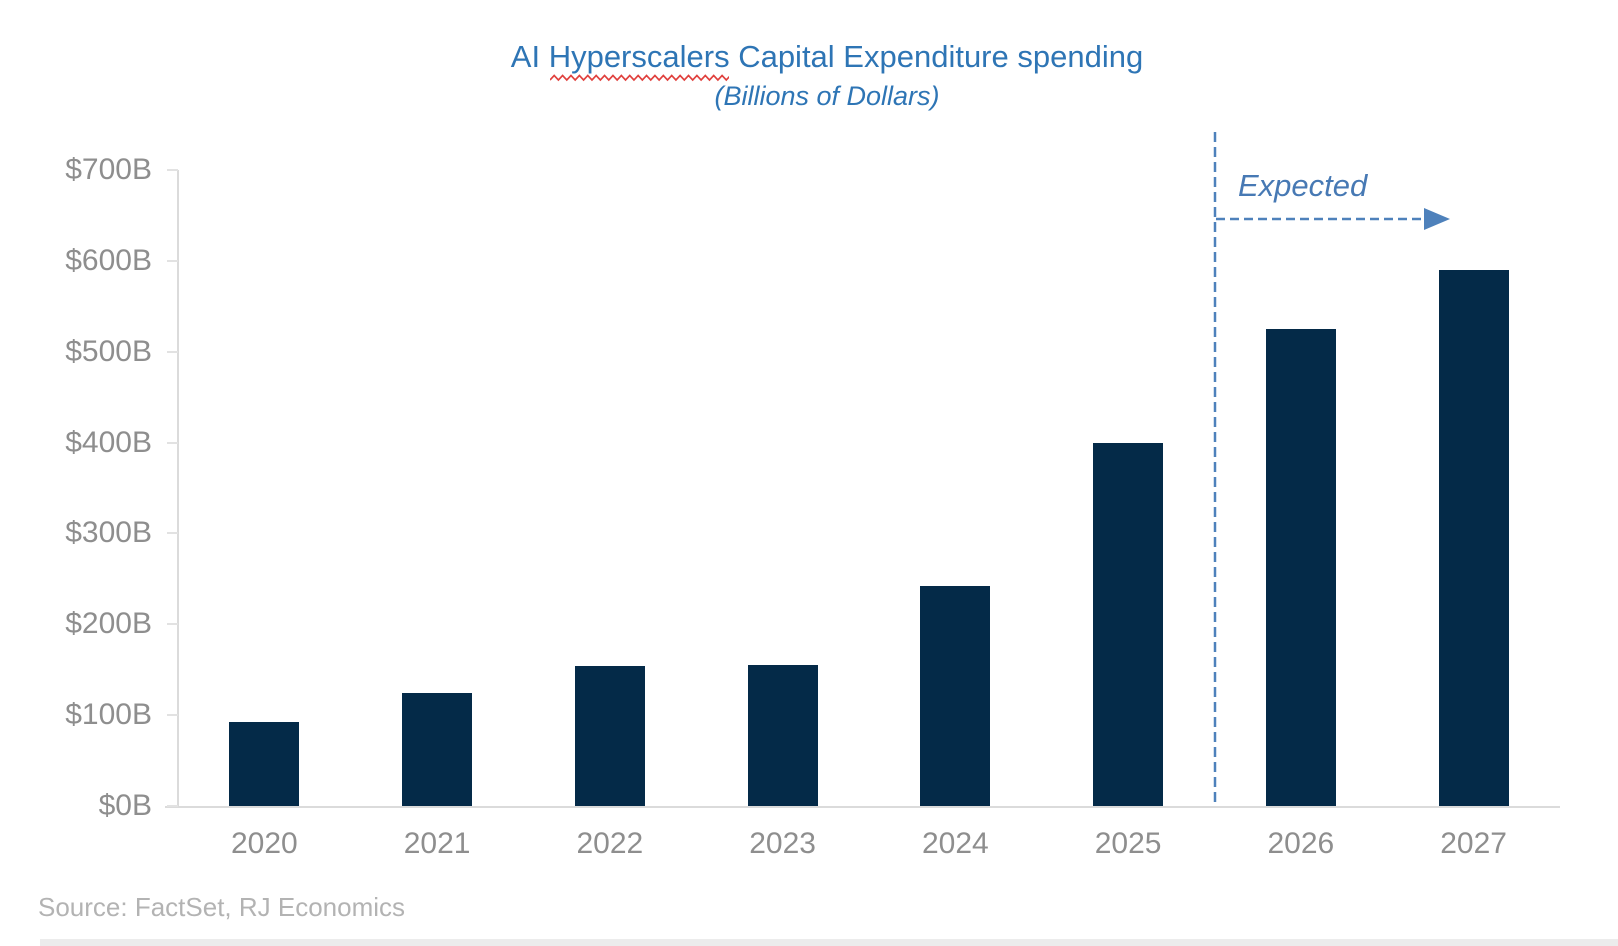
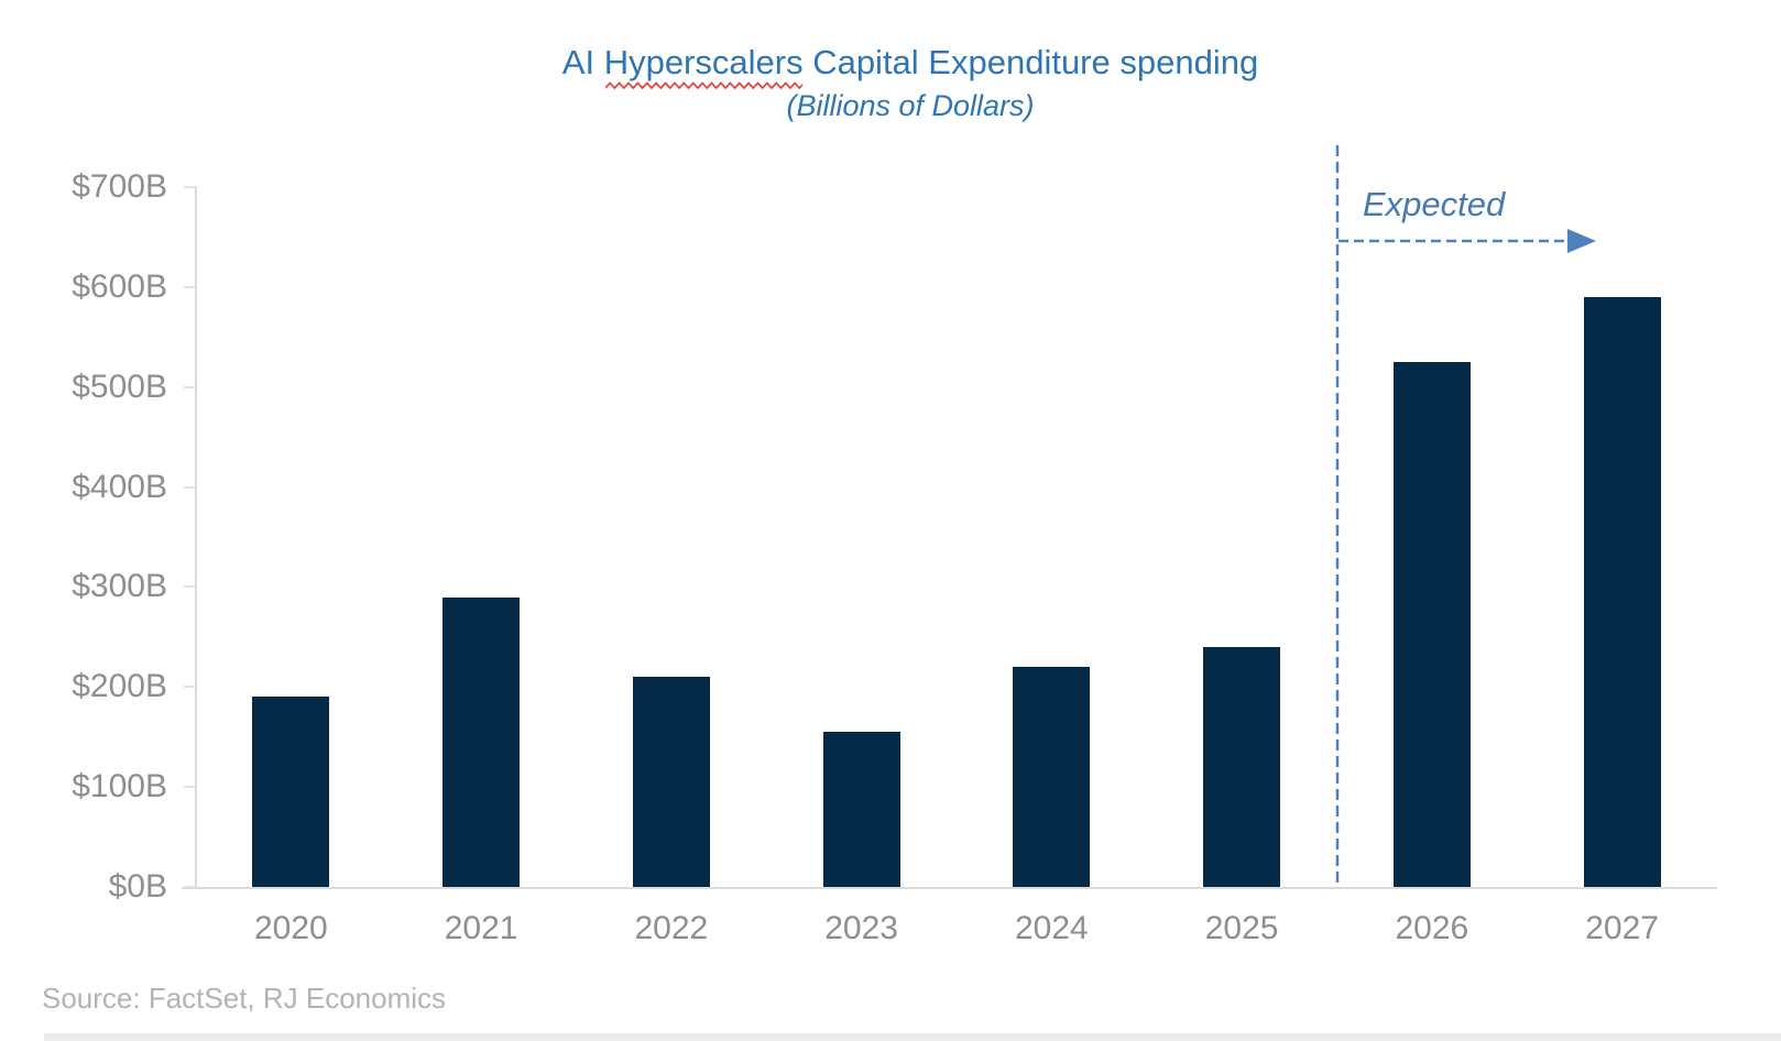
2020: $90B -> $190B
2021: $120B -> $290B
2022: $150B -> $210B
2024: $240B -> $220B
2025: $400B -> $240B
